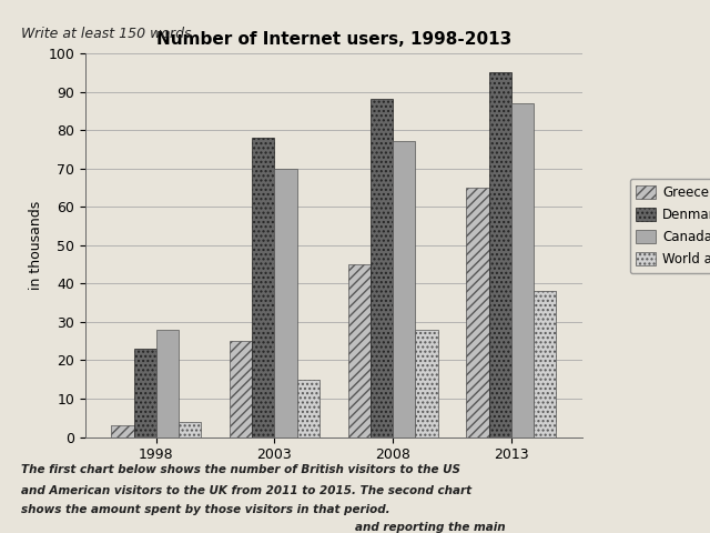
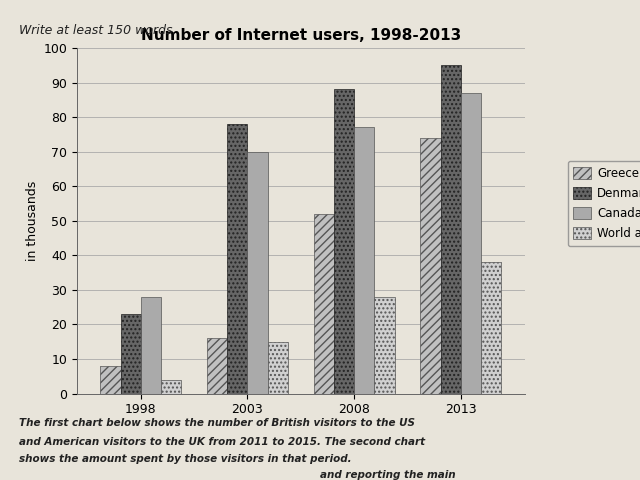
Greece/1998: 3 -> 8
Greece/2003: 25 -> 16
Greece/2008: 45 -> 52
Greece/2013: 65 -> 74
